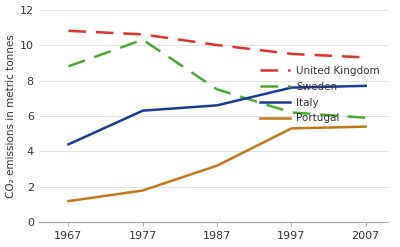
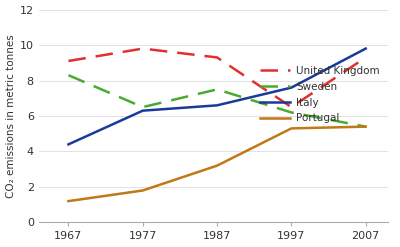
United Kingdom/1967: 10.8 -> 9.1
Sweden/1967: 8.8 -> 8.3
United Kingdom/1977: 10.6 -> 9.8
Sweden/1977: 10.3 -> 6.5
United Kingdom/1987: 10.0 -> 9.3
United Kingdom/1997: 9.5 -> 6.5
Sweden/2007: 5.9 -> 5.4
Italy/2007: 7.7 -> 9.8
